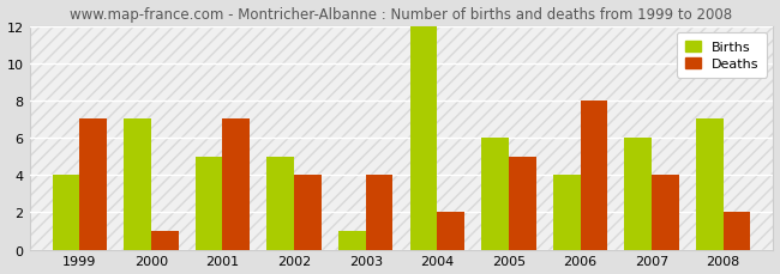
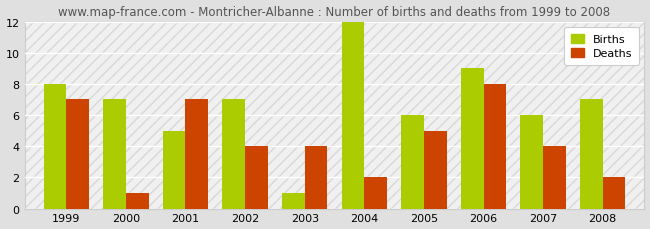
Births/1999: 4 -> 8
Births/2002: 5 -> 7
Births/2006: 4 -> 9
